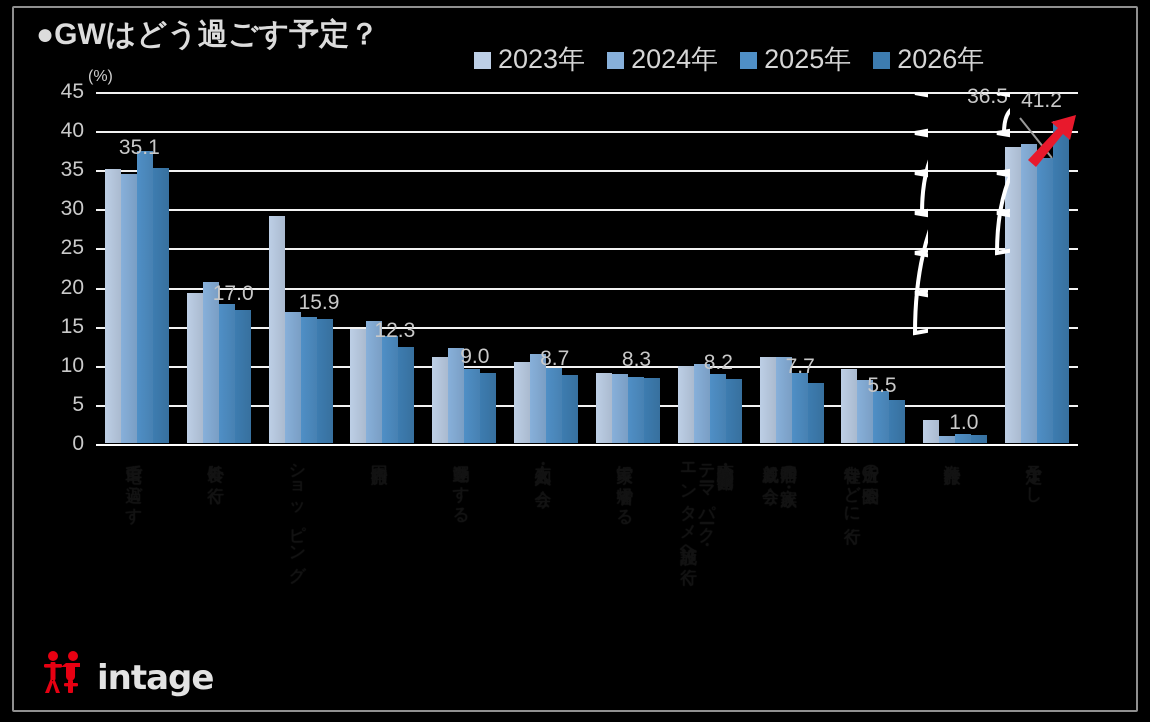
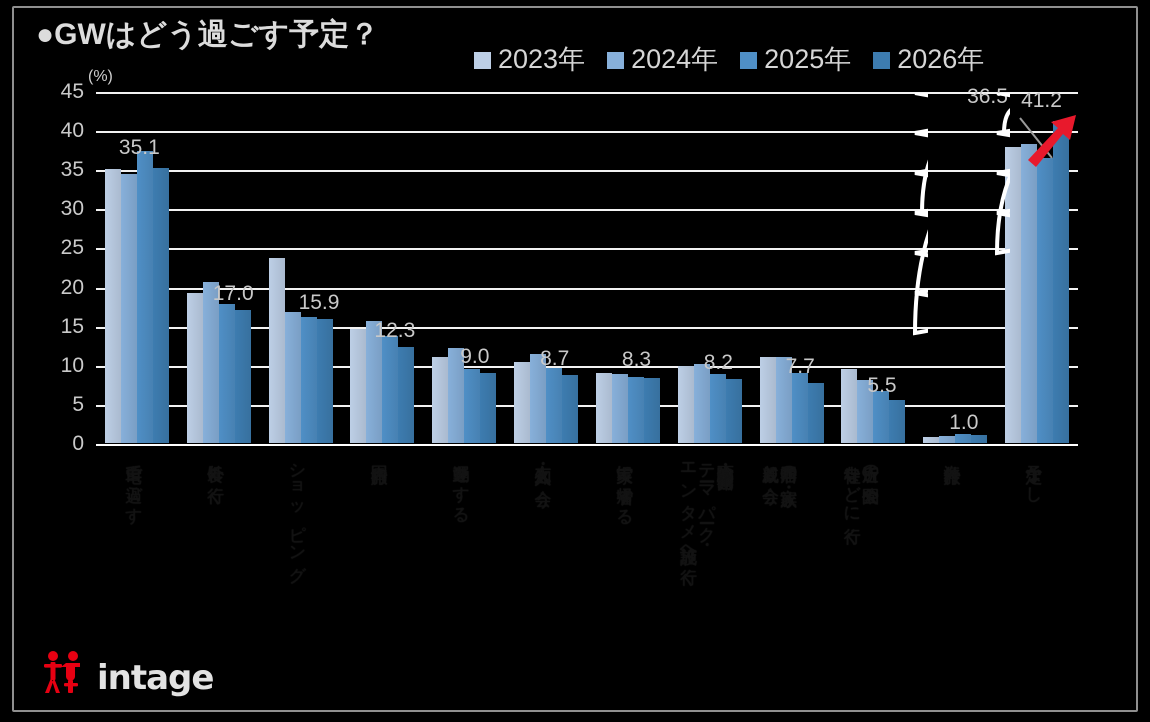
2023年/ショッピング: 29 -> 24
2023年/海外旅行: 3 -> 1
